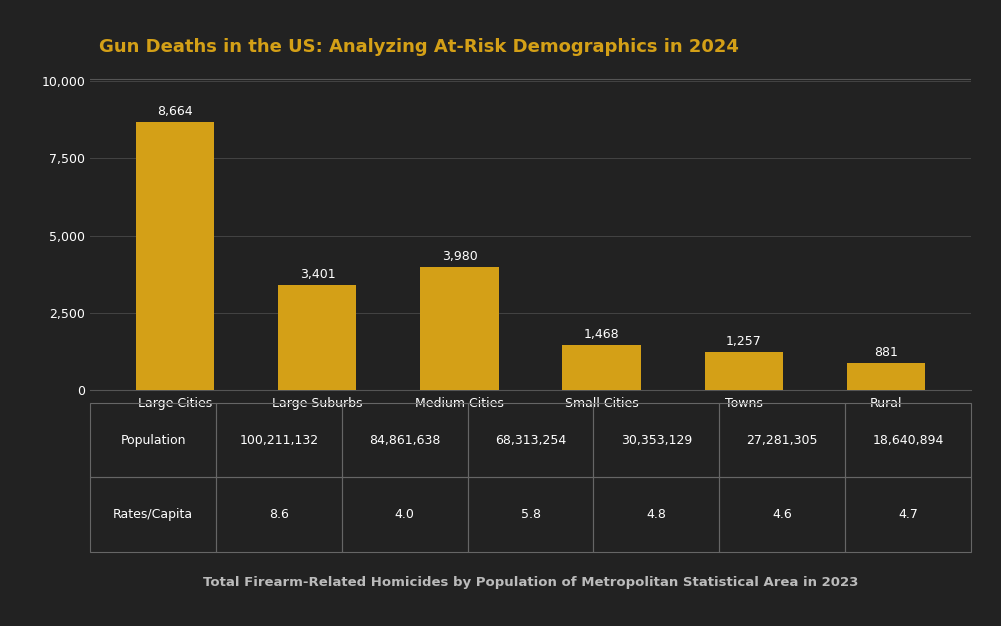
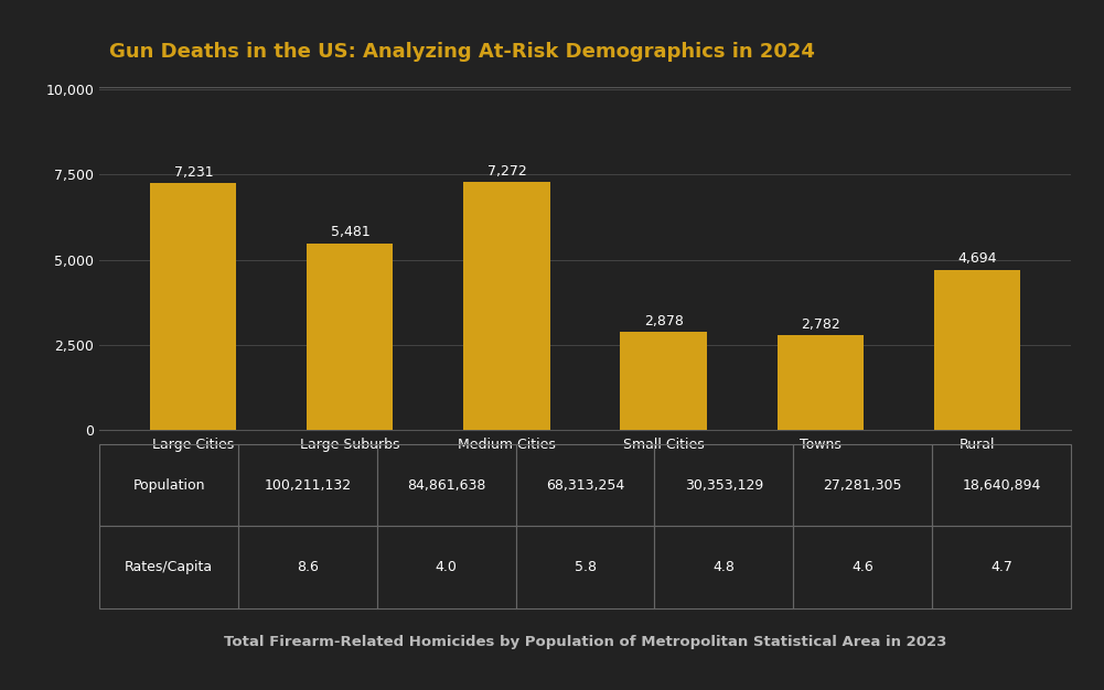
Large Cities: 8,664 -> 7,231
Large Suburbs: 3,401 -> 5,481
Medium Cities: 3,980 -> 7,272
Small Cities: 1,468 -> 2,878
Towns: 1,257 -> 2,782
Rural: 881 -> 4,694
